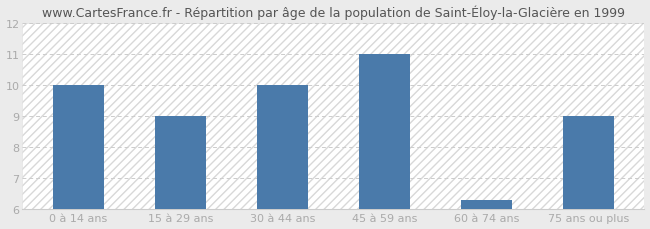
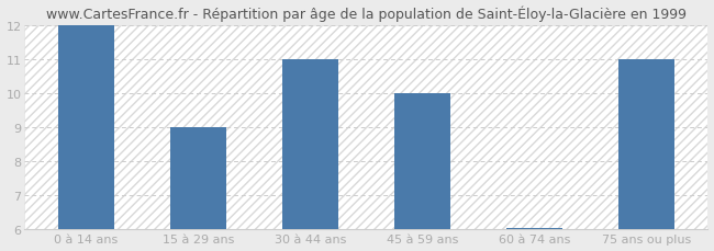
0 à 14 ans: 10.00 -> 12.00
30 à 44 ans: 10.00 -> 11.00
45 à 59 ans: 11.00 -> 10.00
60 à 74 ans: 6.30 -> 6.05
75 ans ou plus: 9.00 -> 11.00
